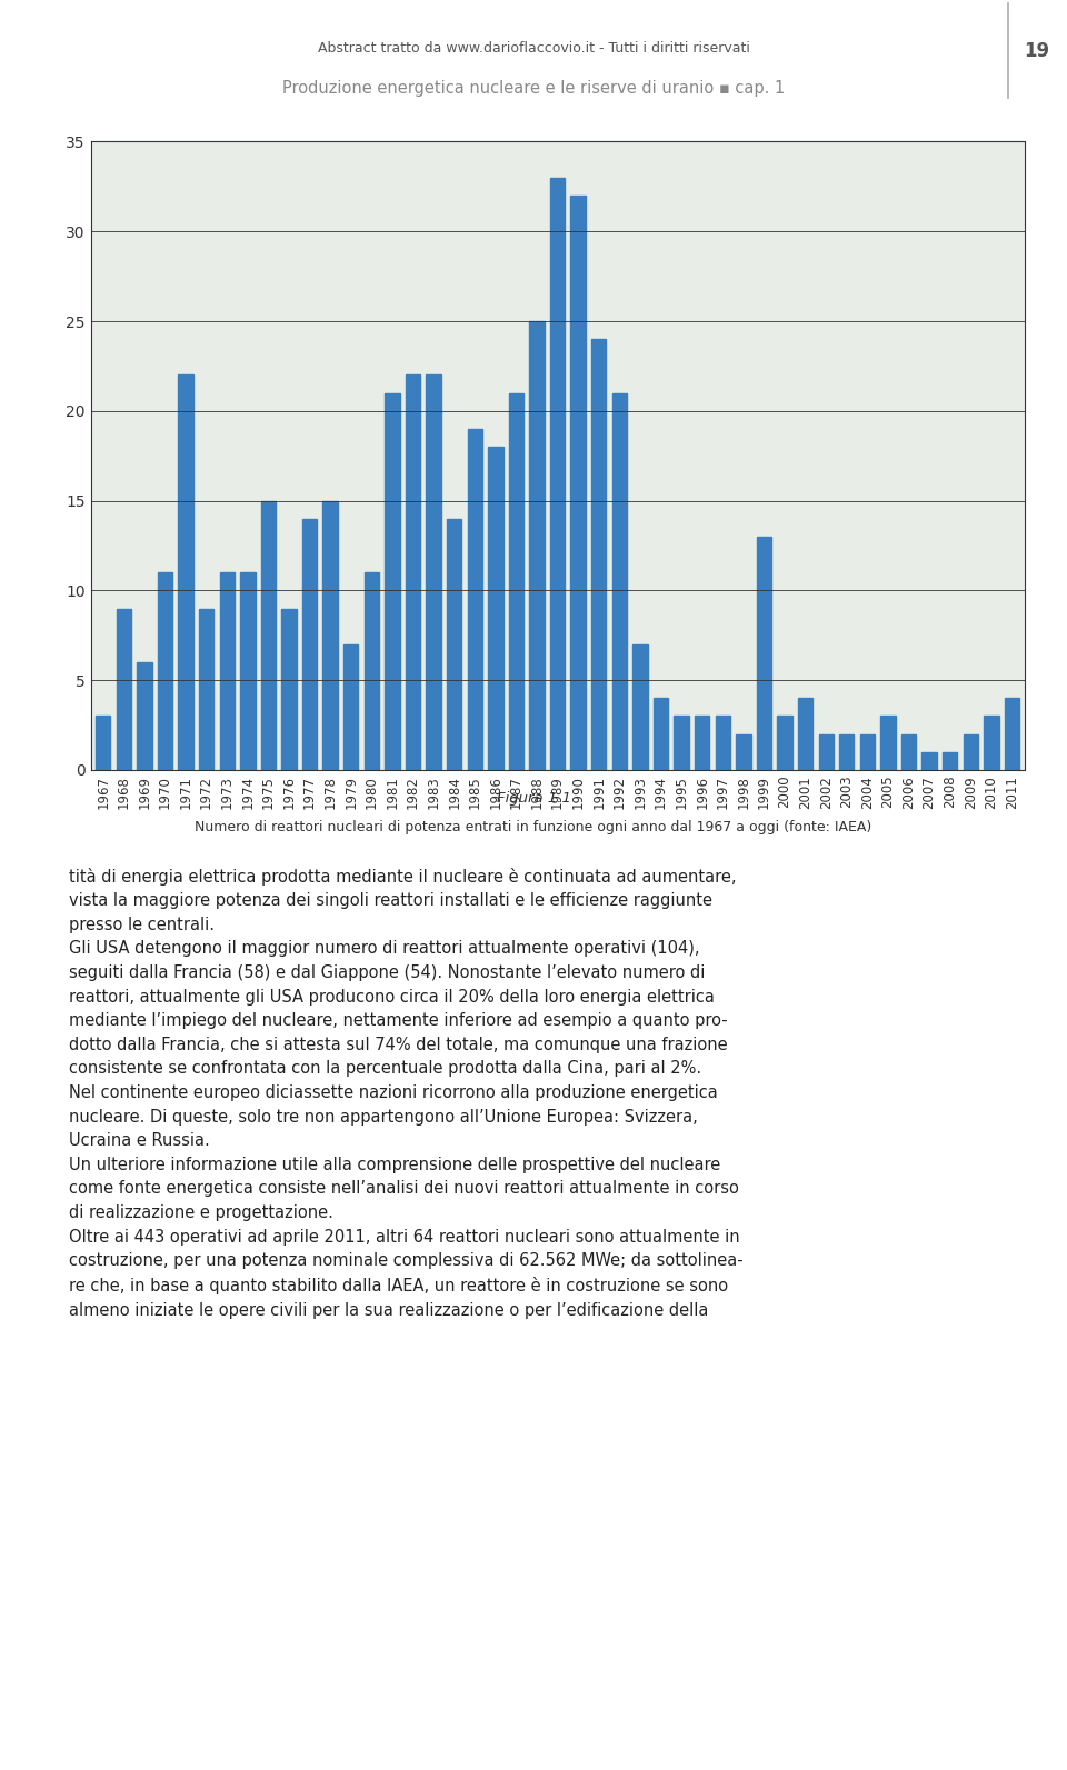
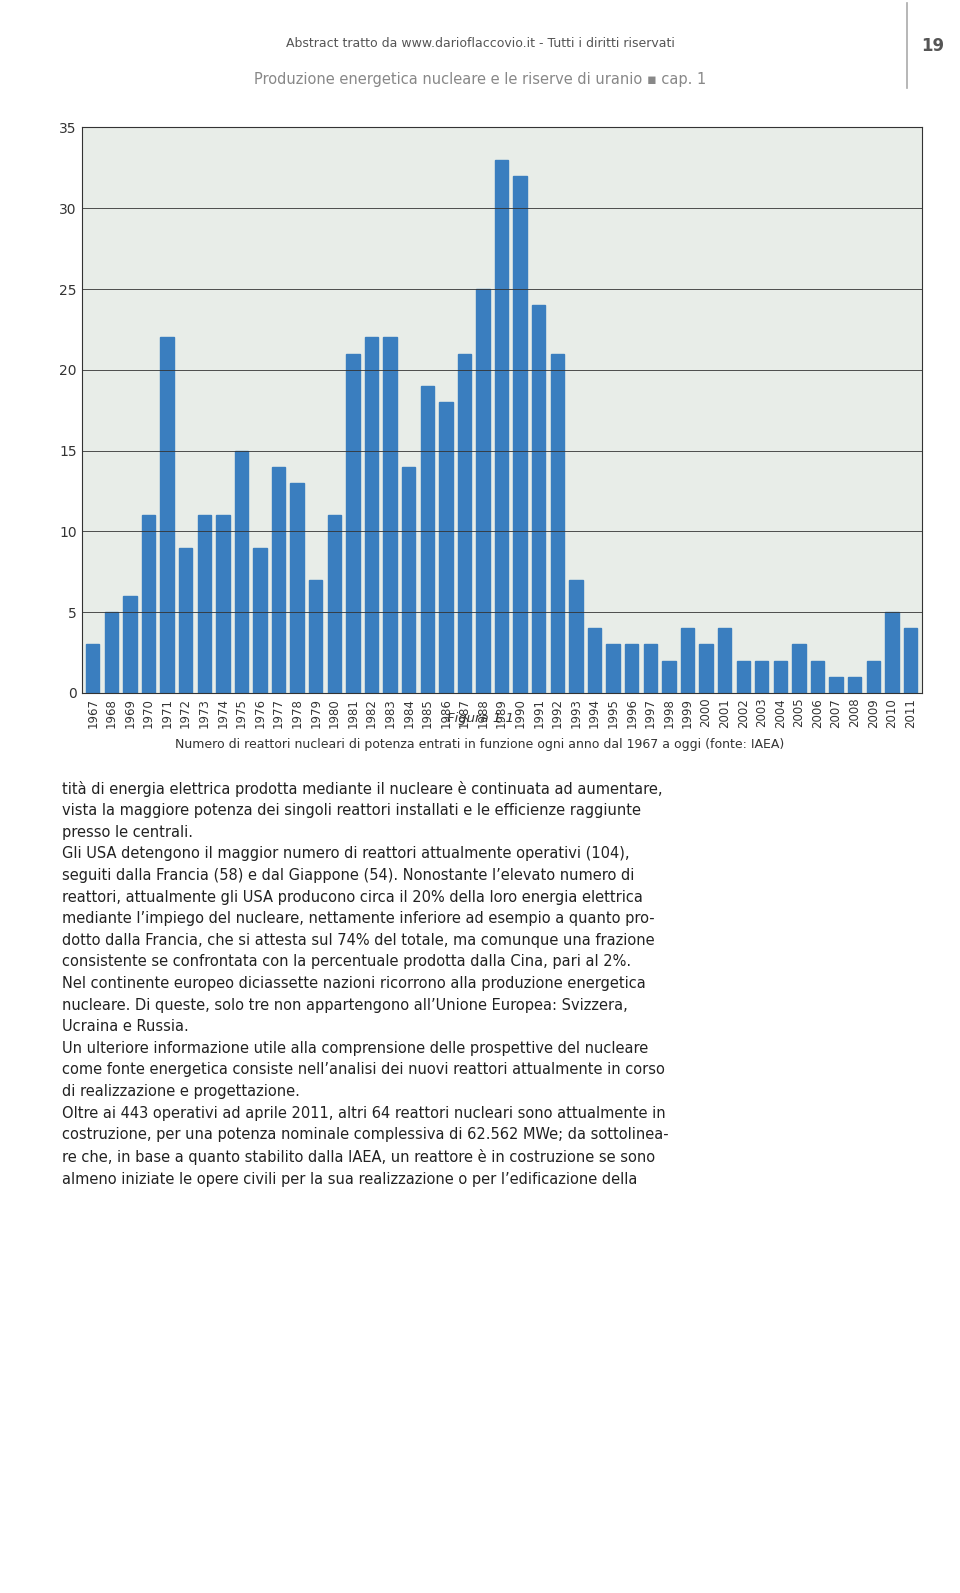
1968: 9 -> 5
1978: 15 -> 13
1999: 13 -> 4
2010: 3 -> 5
